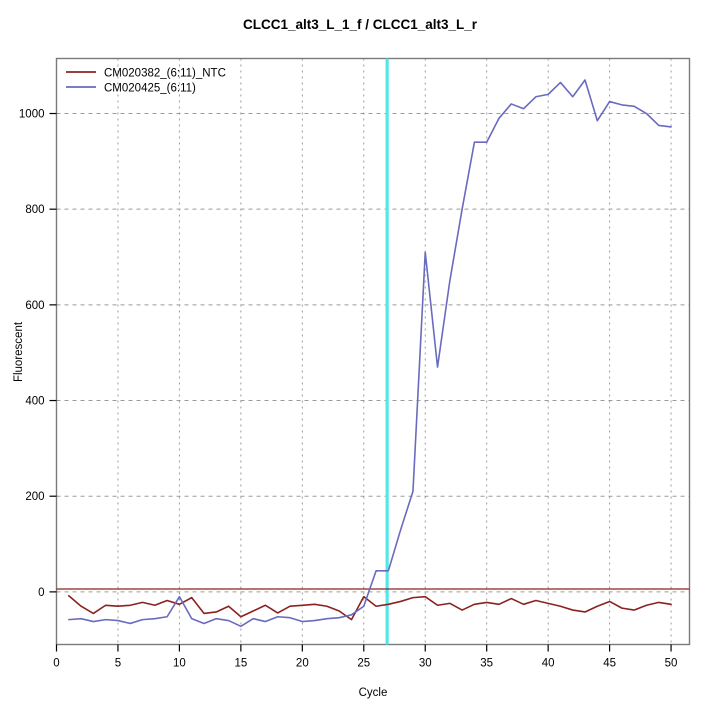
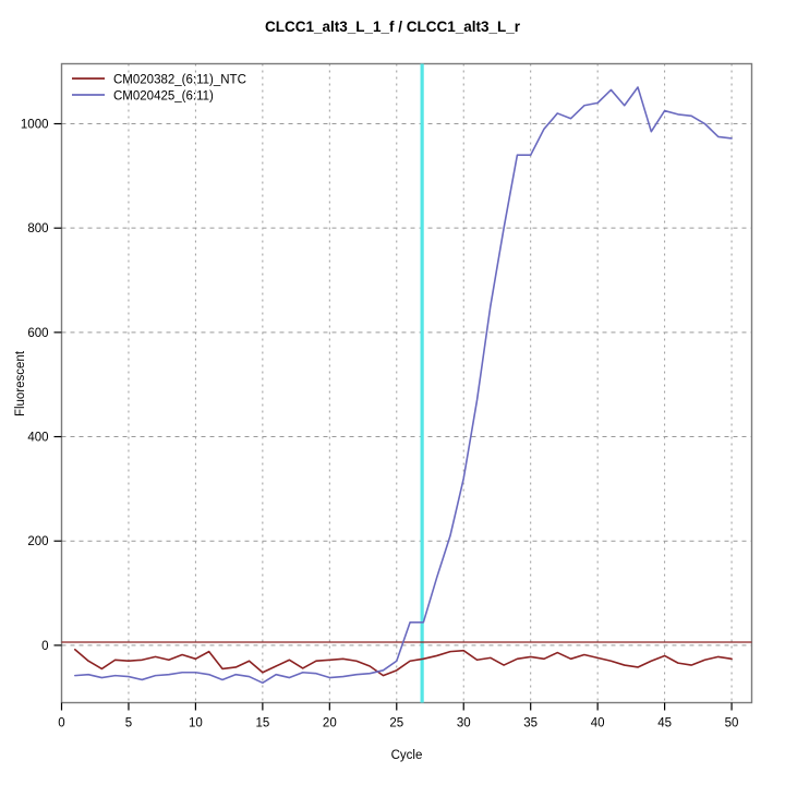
CM020425_(6:11)/10: -10 -> -50
CM020382_(6:11)_NTC/25: -10 -> -50
CM020425_(6:11)/30: 710 -> 320
